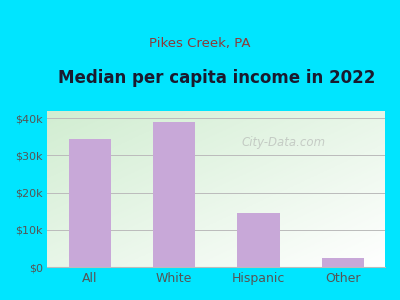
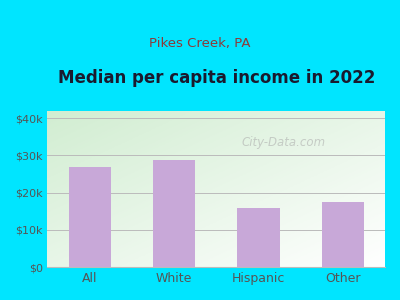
All: $34.5k -> $27.0k
White: $39.0k -> $28.7k
Hispanic: $14.5k -> $16.0k
Other: $2.5k -> $17.5k
